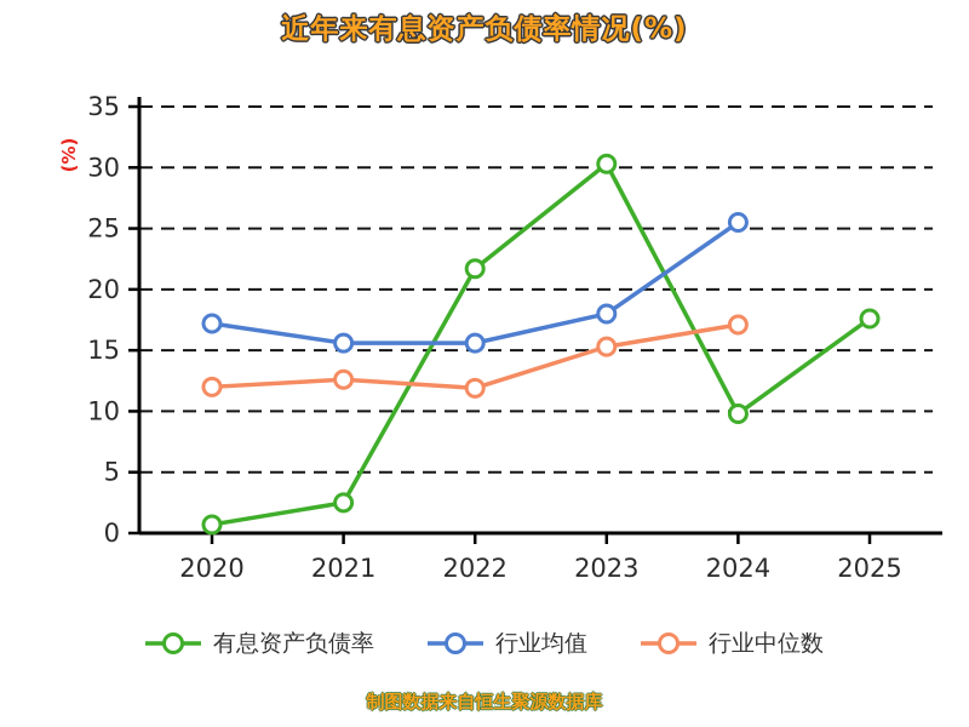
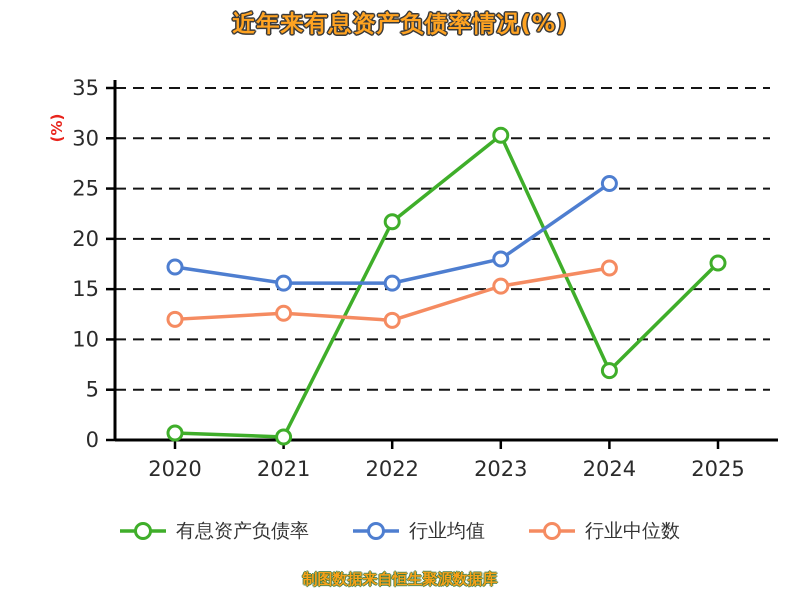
有息资产负债率/2021: 2.5 -> 0.3
有息资产负债率/2024: 9.8 -> 6.9
